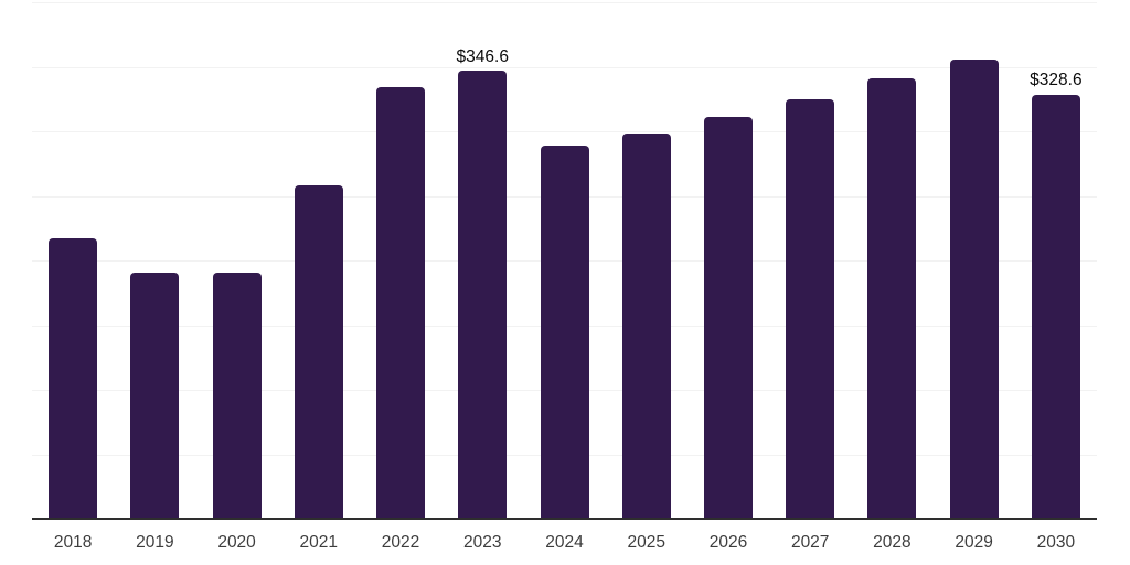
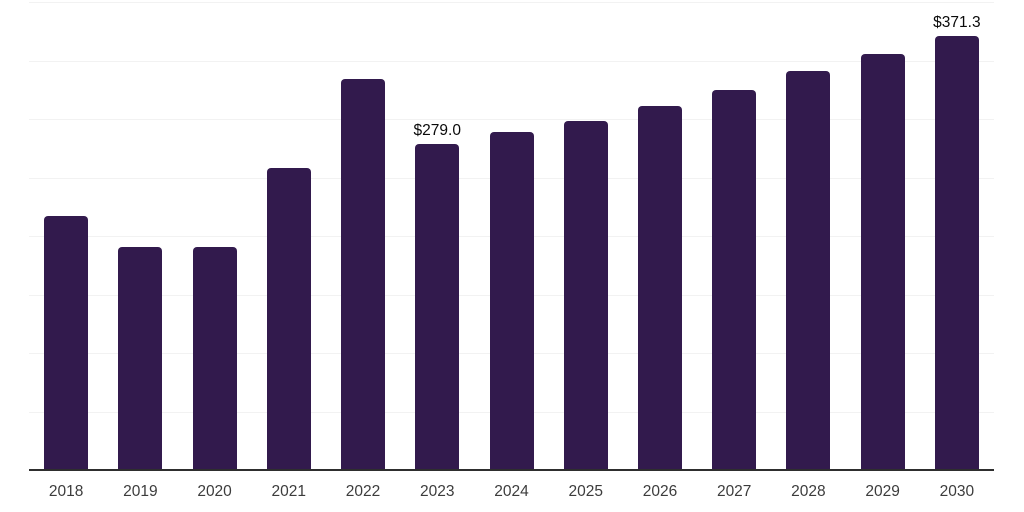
2023: $346.6 -> $279.0
2030: $328.6 -> $371.3
